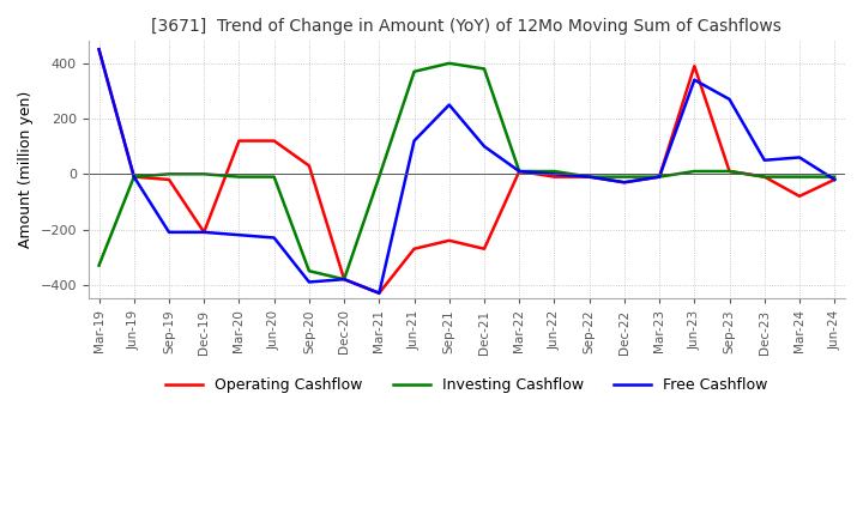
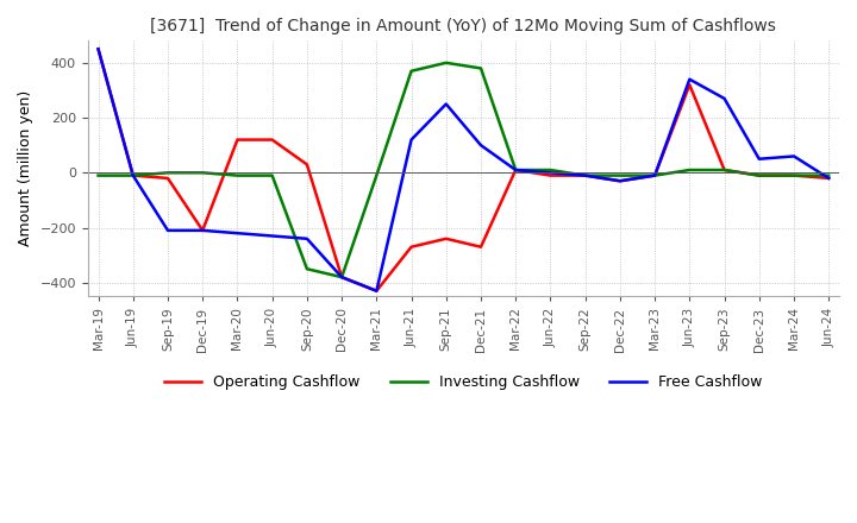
Investing Cashflow/Mar-19: -330 -> -10
Free Cashflow/Sep-20: -390 -> -240
Operating Cashflow/Jun-23: 390 -> 320
Operating Cashflow/Mar-24: -80 -> -10
